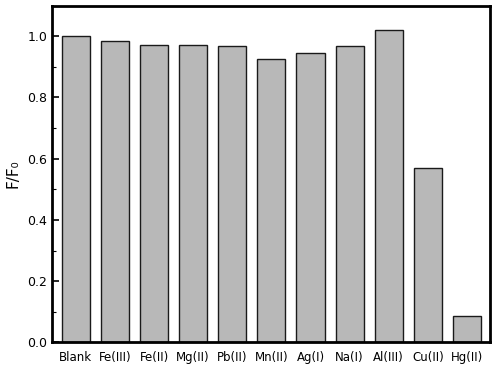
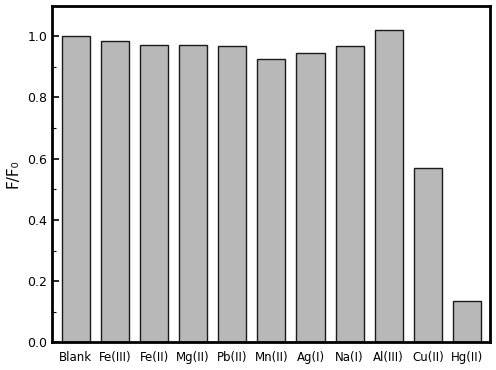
Hg(II): 0.085 -> 0.135
